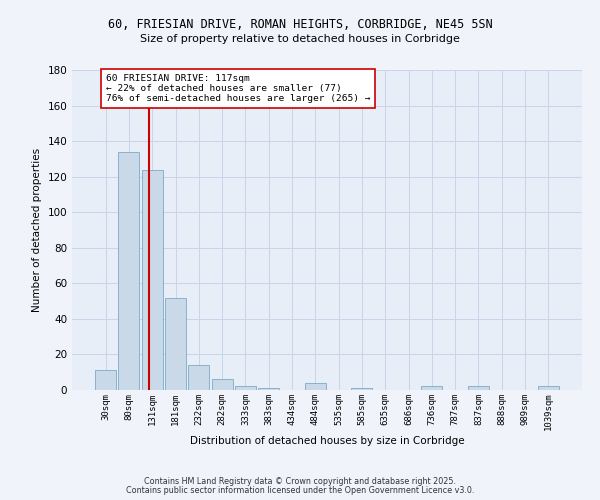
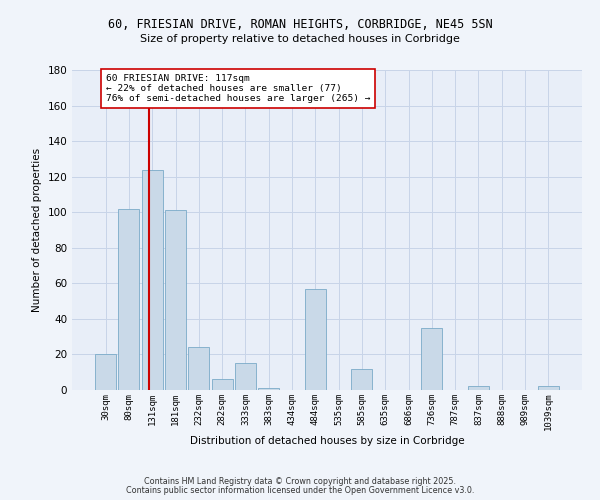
30sqm: 11 -> 20
80sqm: 134 -> 102
181sqm: 52 -> 101
232sqm: 14 -> 24
333sqm: 2 -> 15
484sqm: 4 -> 57
585sqm: 1 -> 12
736sqm: 2 -> 35
